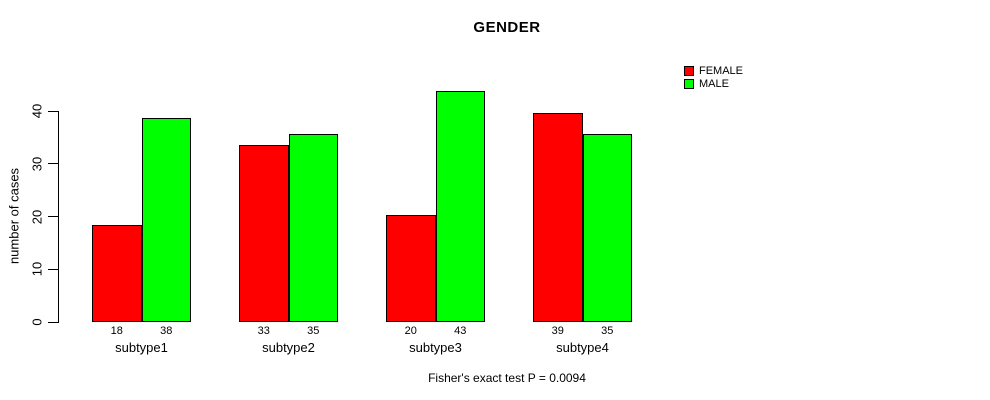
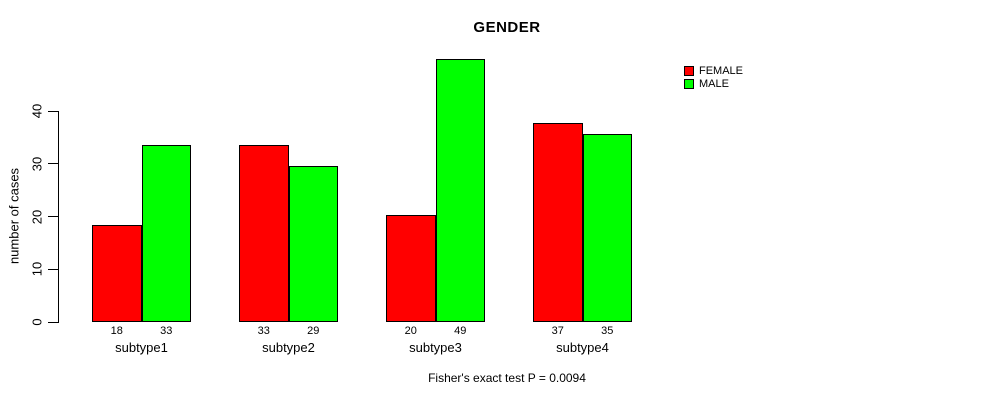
MALE/subtype1: 38 -> 33
MALE/subtype2: 35 -> 29
MALE/subtype3: 43 -> 49
FEMALE/subtype4: 39 -> 37
